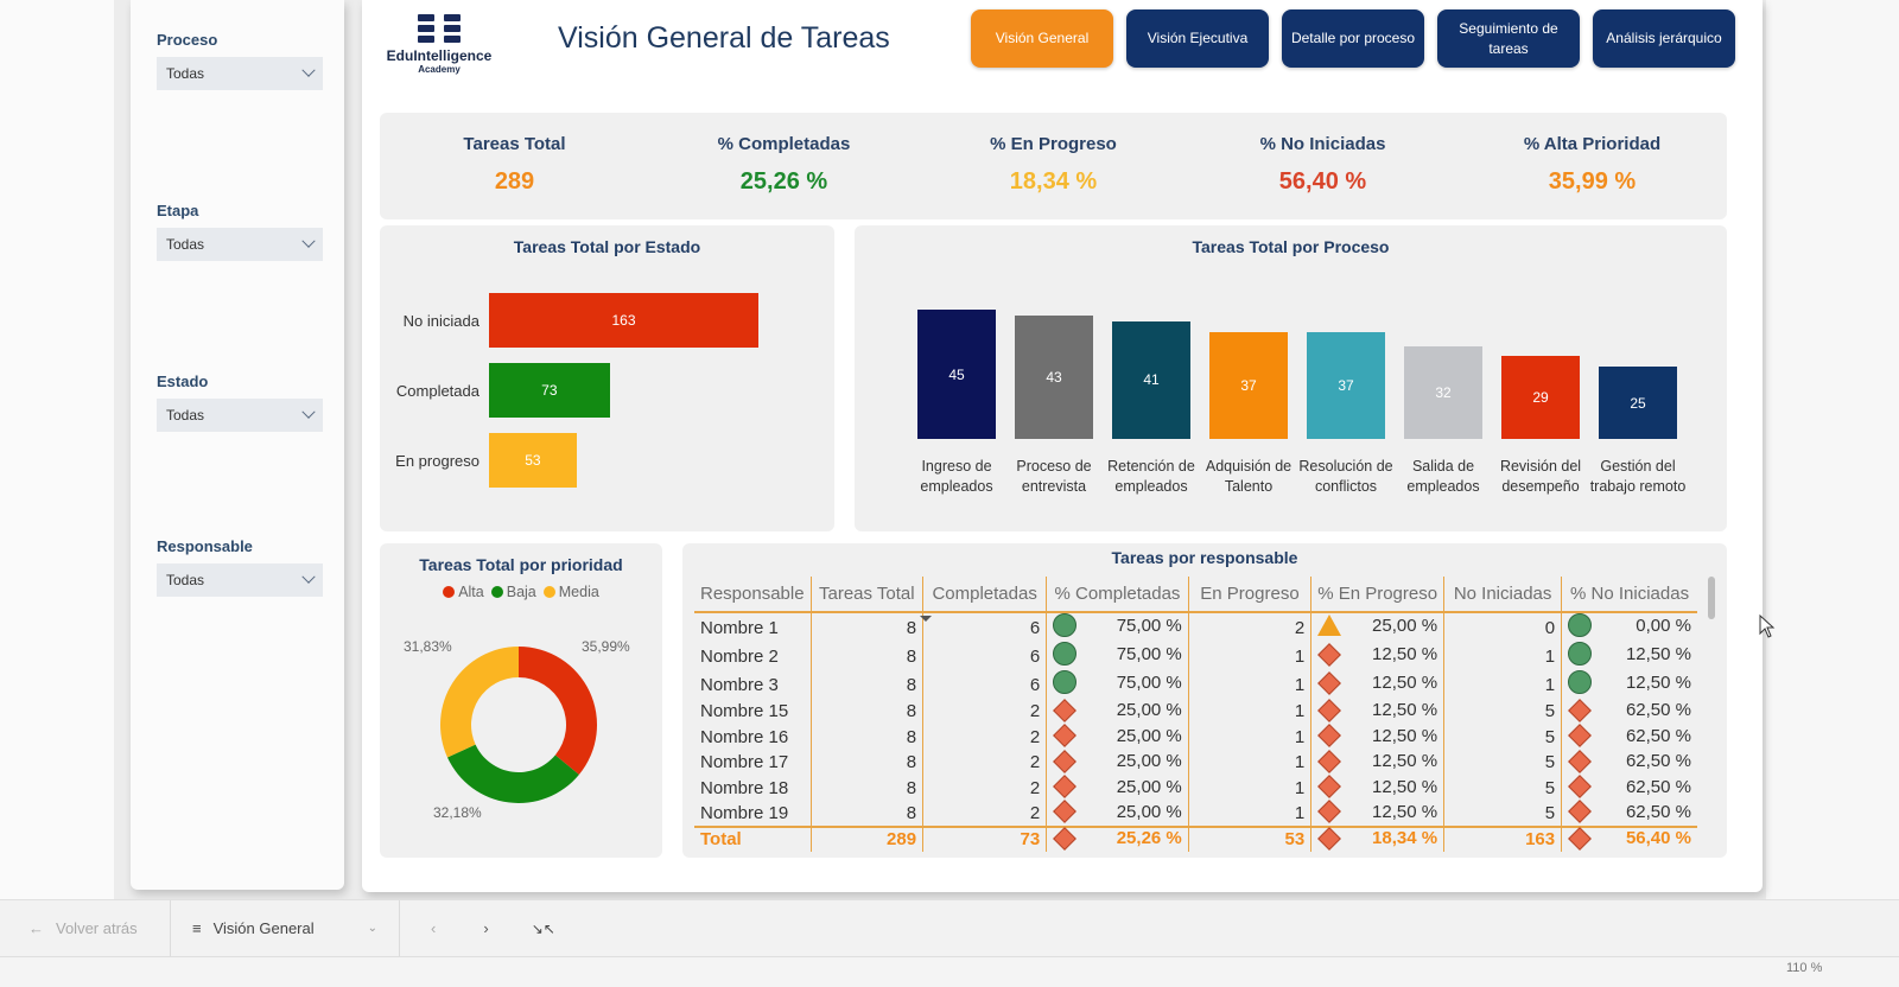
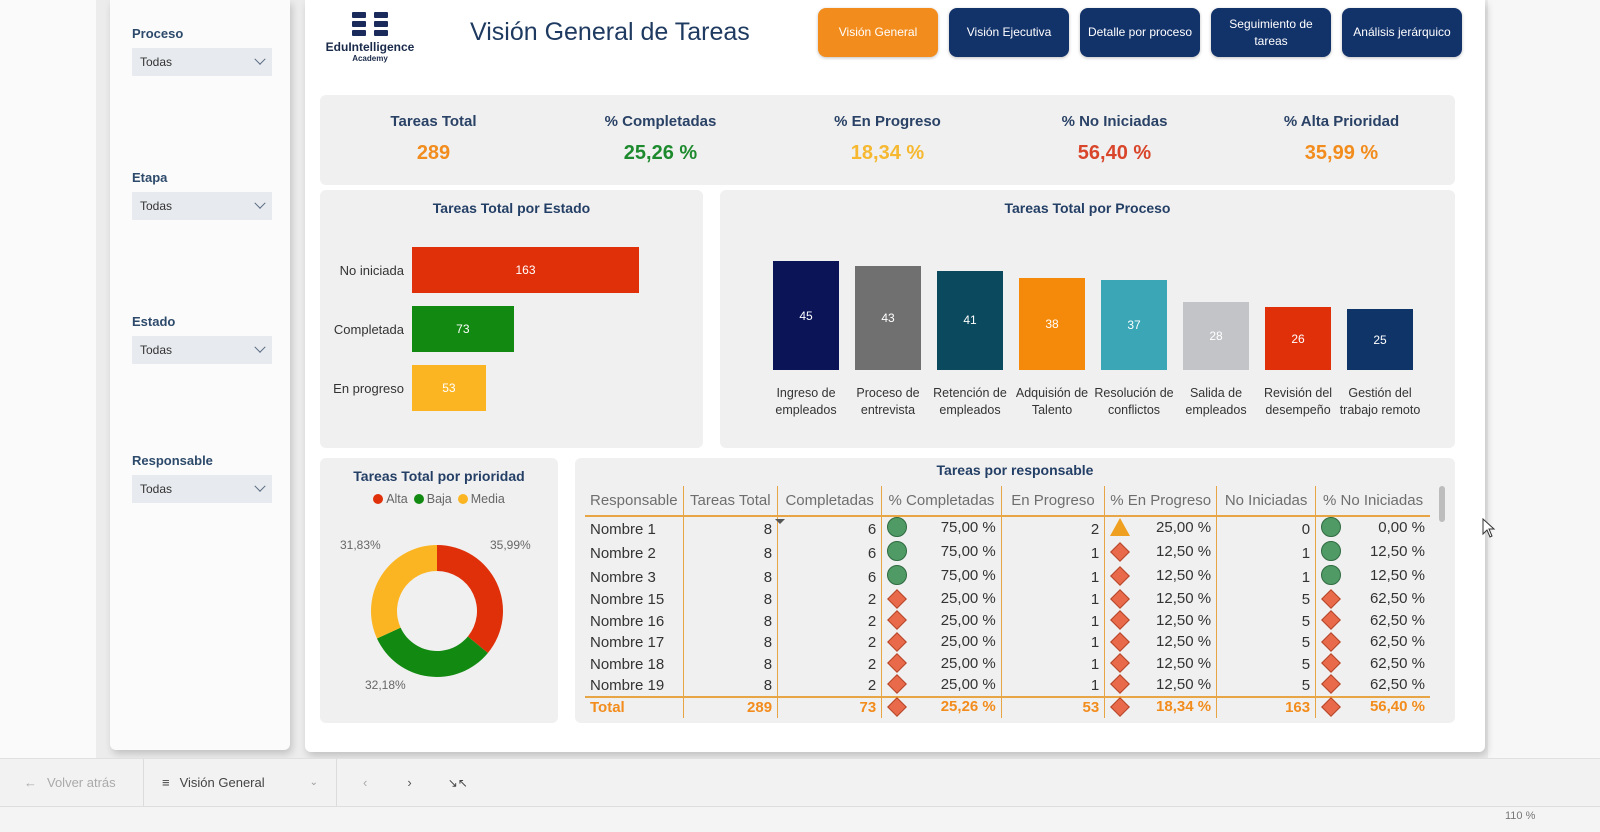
Tareas Total por Proceso/Adquisión de Talento: 37 -> 38
Tareas Total por Proceso/Salida de empleados: 32 -> 28
Tareas Total por Proceso/Revisión del desempeño: 29 -> 26
